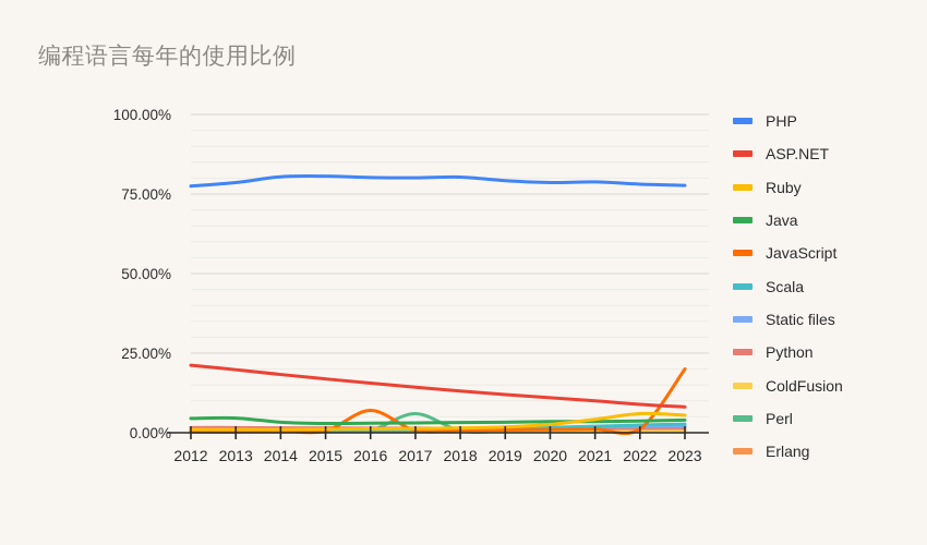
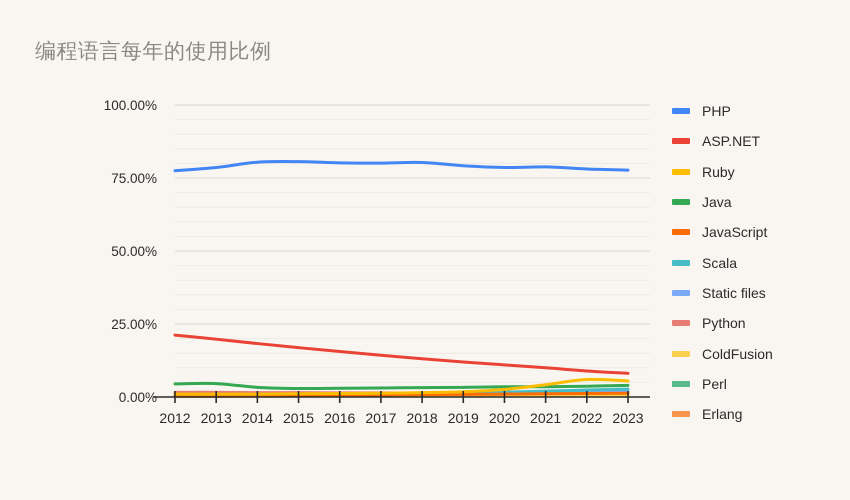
JavaScript/2016: 7% -> 1%
Perl/2017: 6% -> 1%
JavaScript/2023: 20% -> 1%
